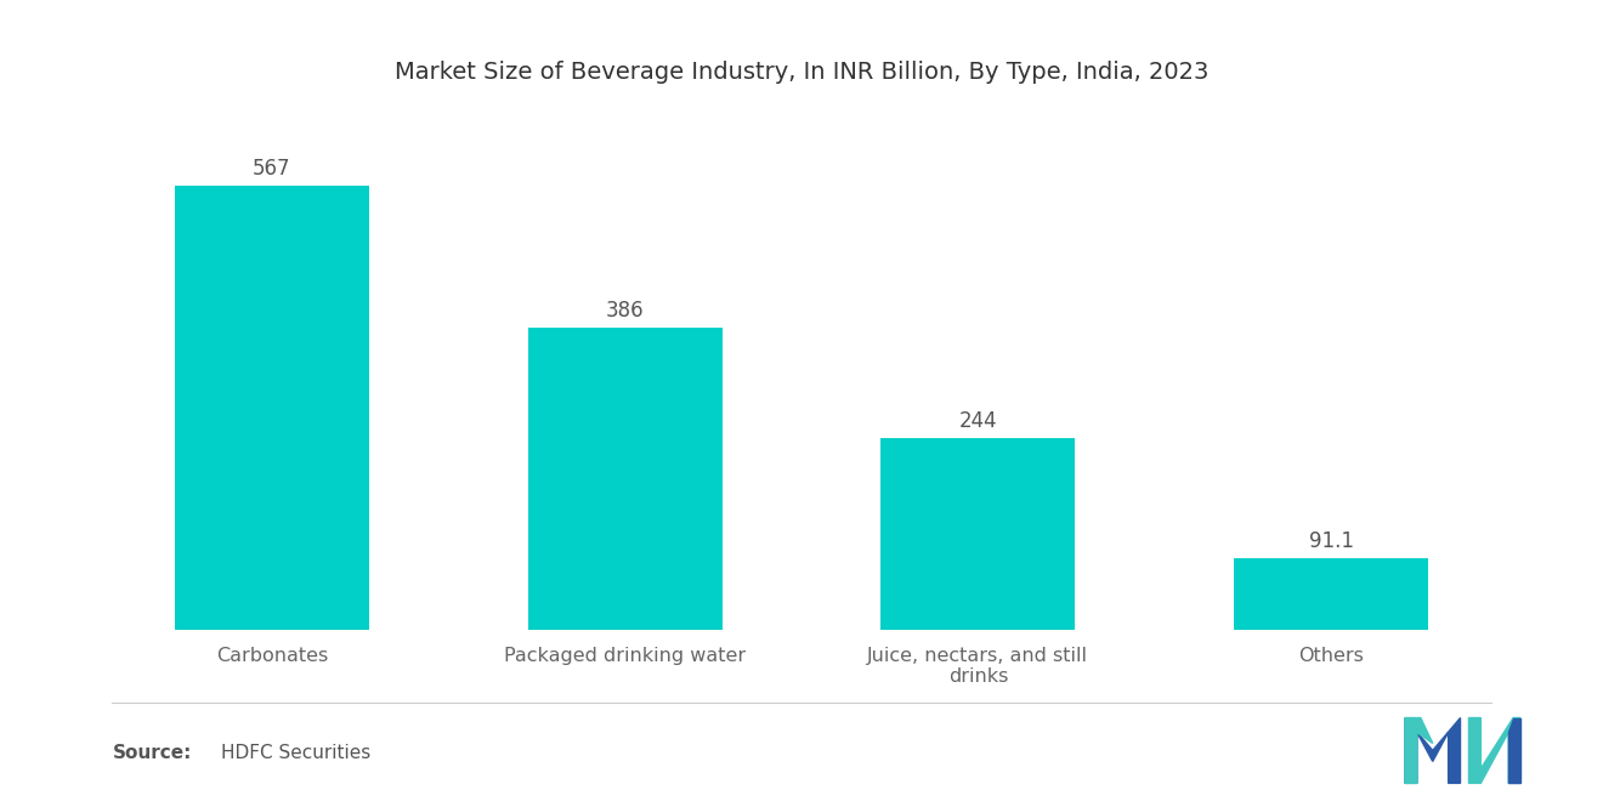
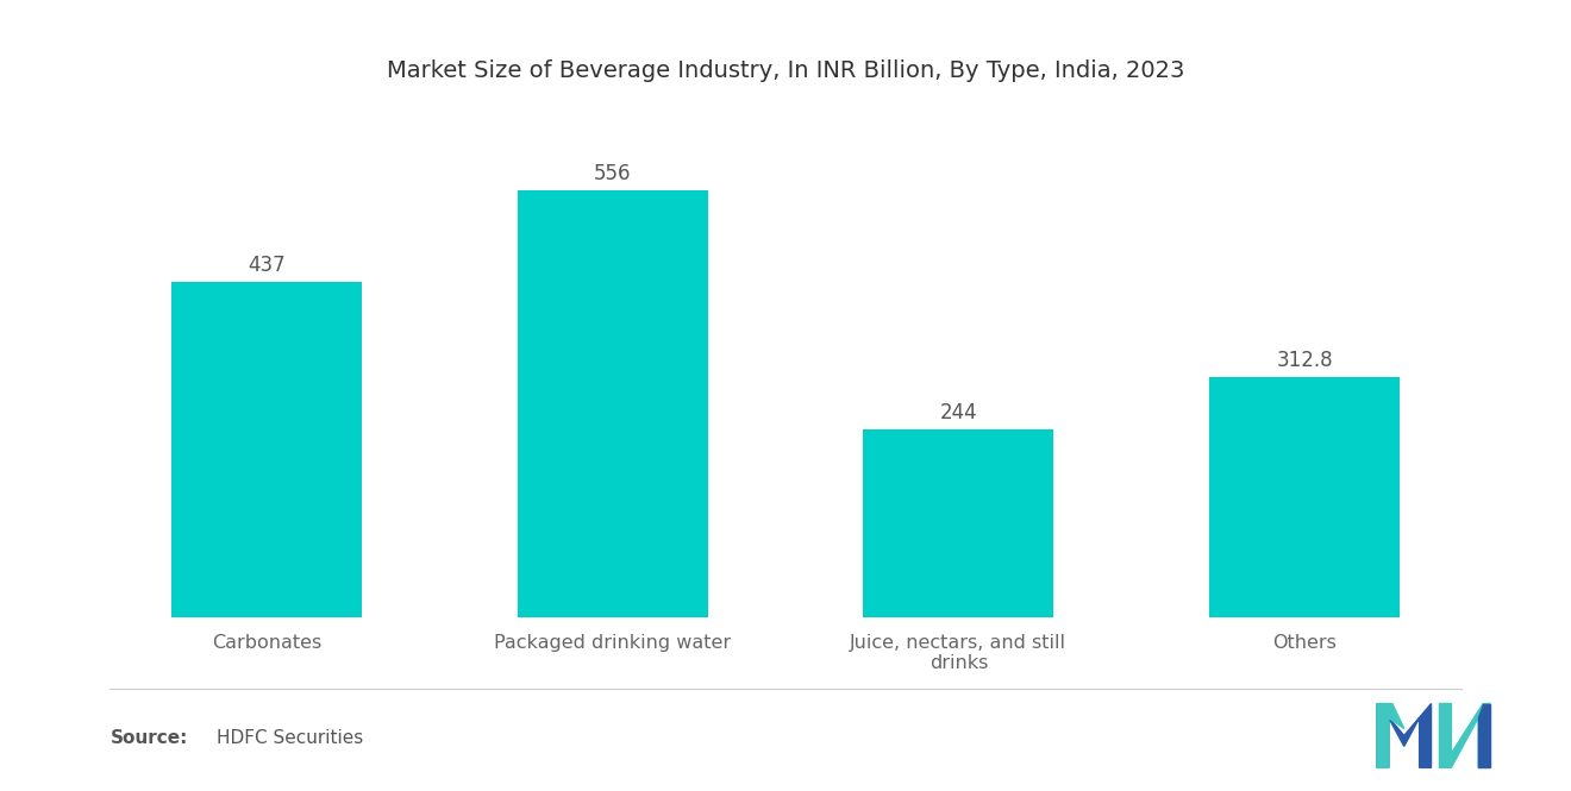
Carbonates: 567 -> 437
Packaged drinking water: 386 -> 556
Others: 91.1 -> 312.8
